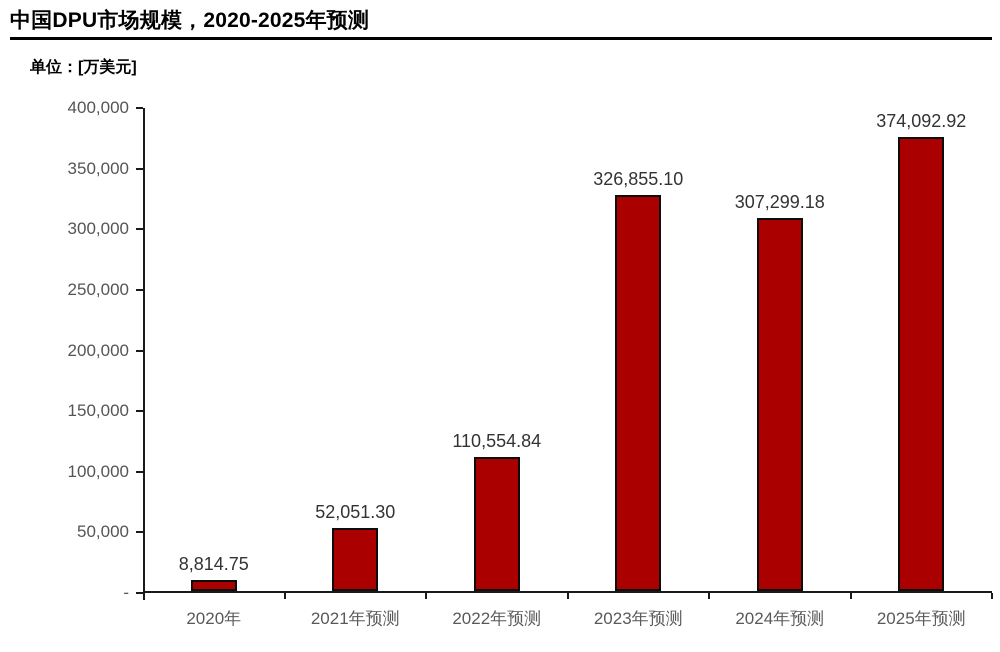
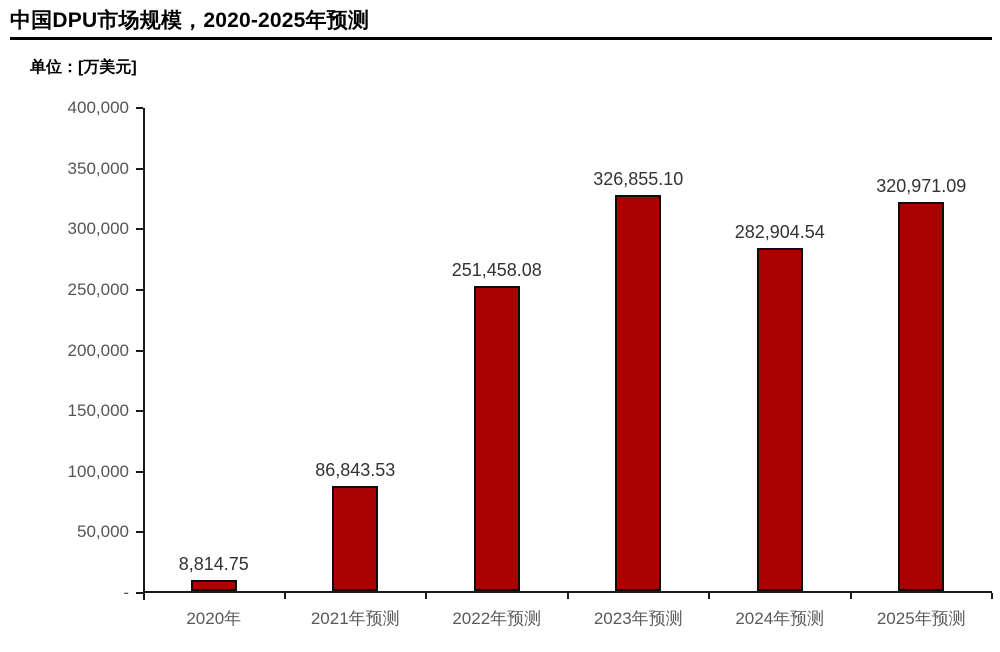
2021年预测: 52,051.30 -> 86,843.53
2022年预测: 110,554.84 -> 251,458.08
2024年预测: 307,299.18 -> 282,904.54
2025年预测: 374,092.92 -> 320,971.09
